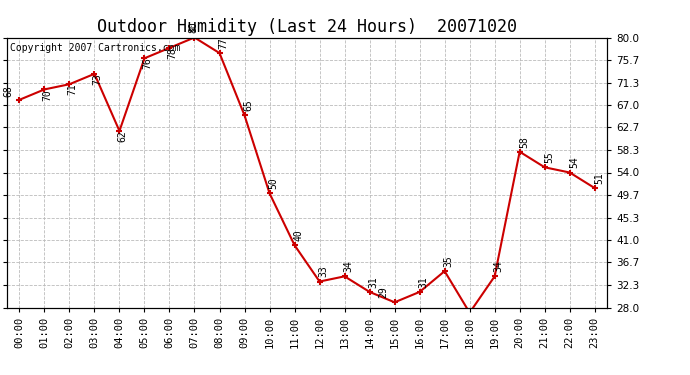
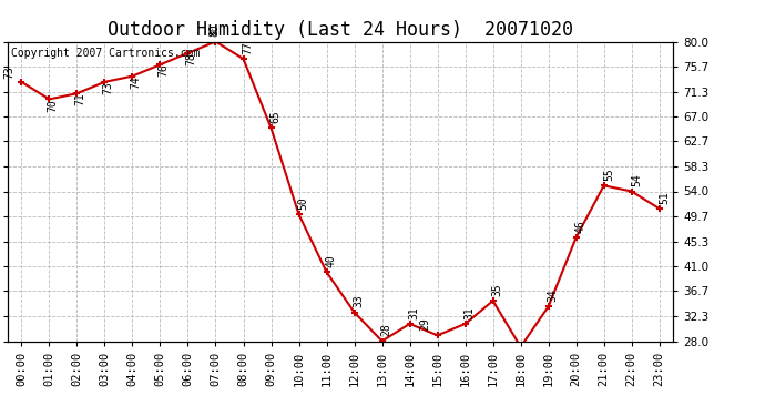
00:00: 68 -> 73
04:00: 62 -> 74
13:00: 34 -> 28
20:00: 58 -> 46
